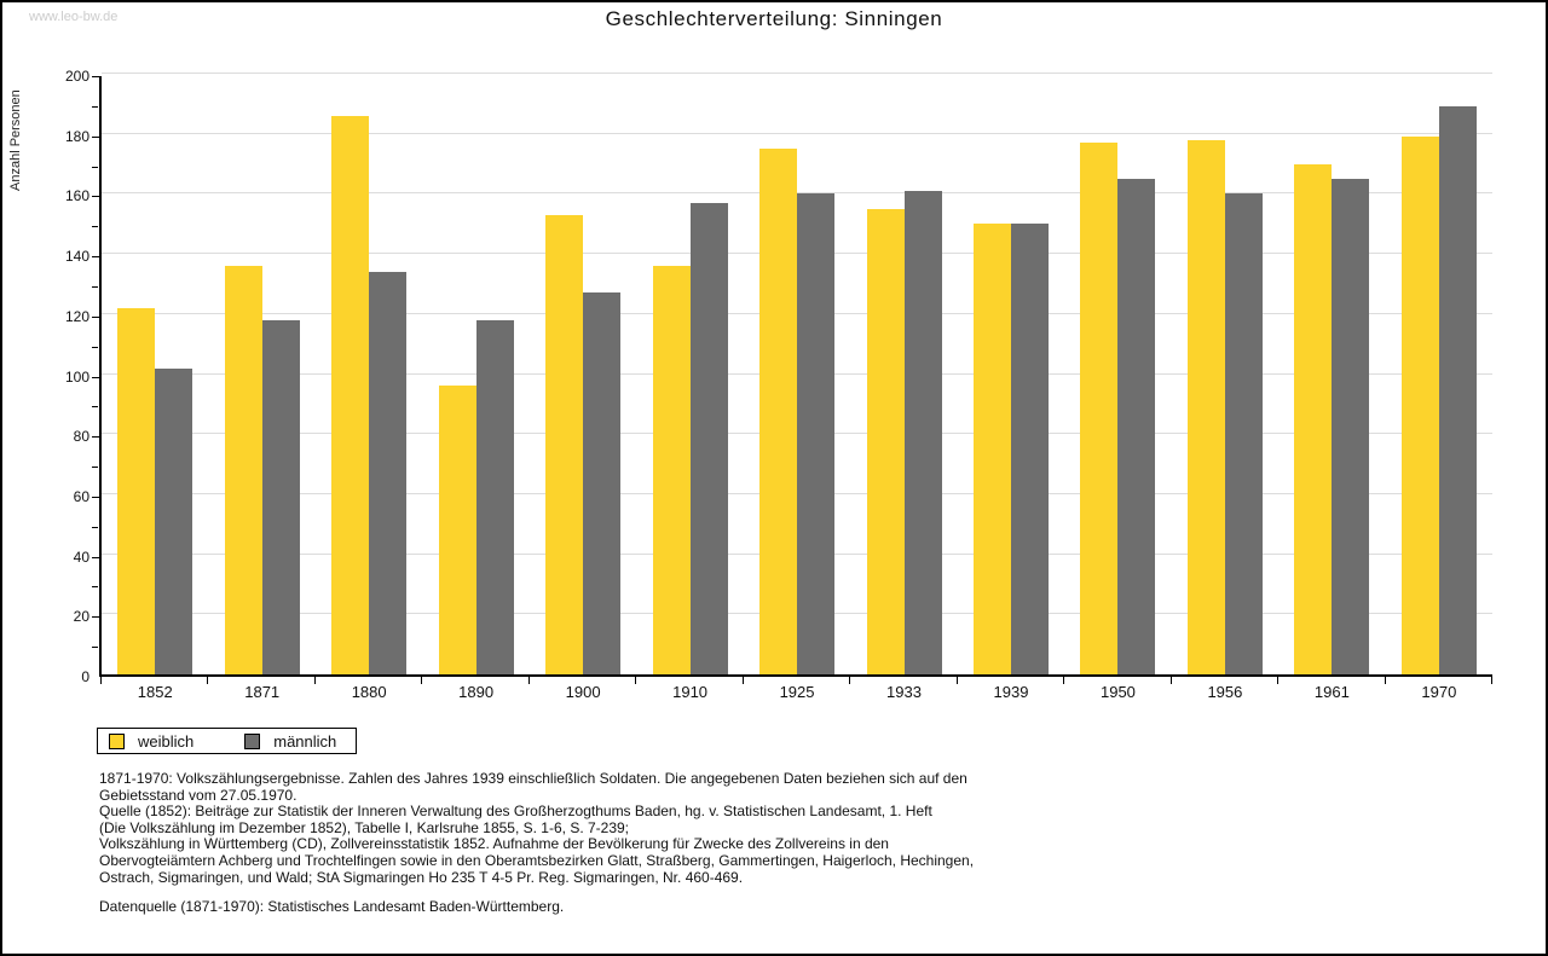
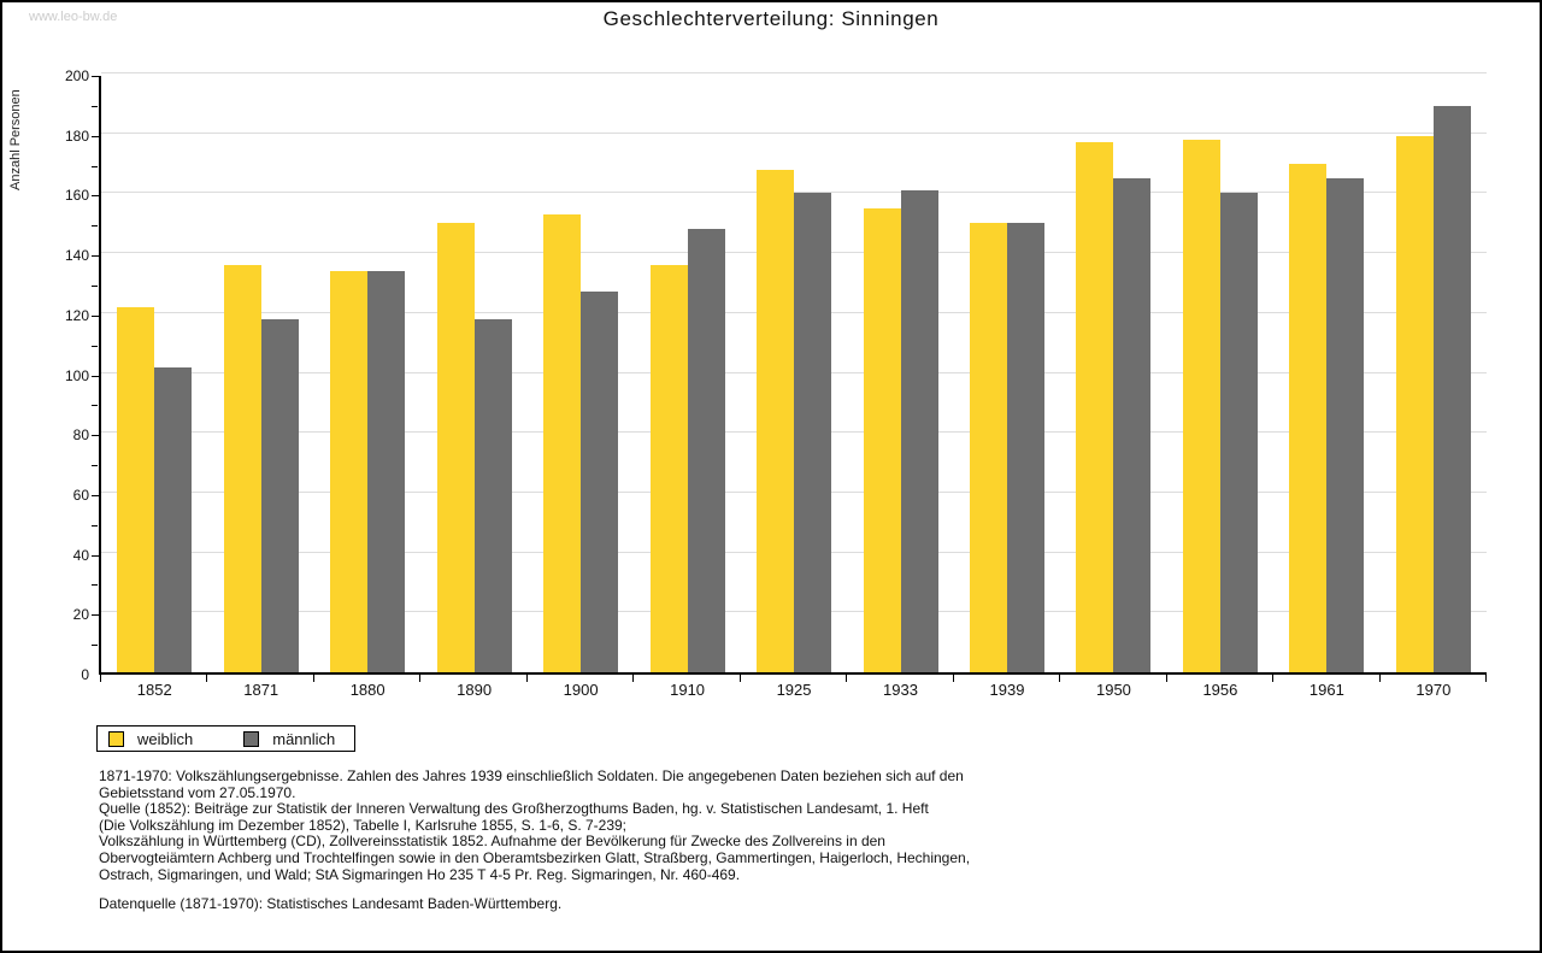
weiblich/1880: 186 -> 134
weiblich/1890: 96 -> 150
männlich/1910: 157 -> 148
weiblich/1925: 175 -> 168
